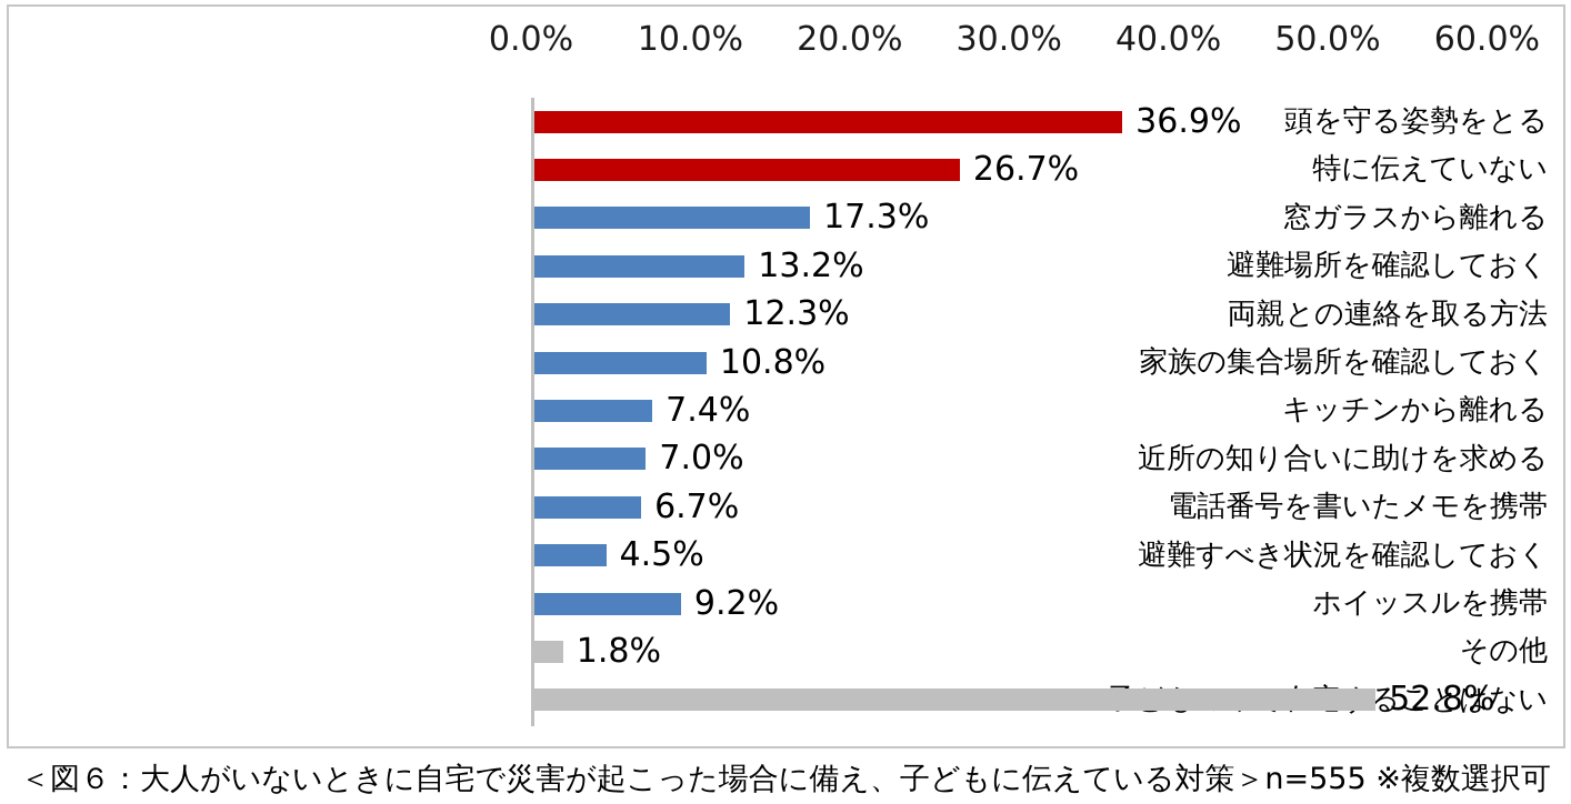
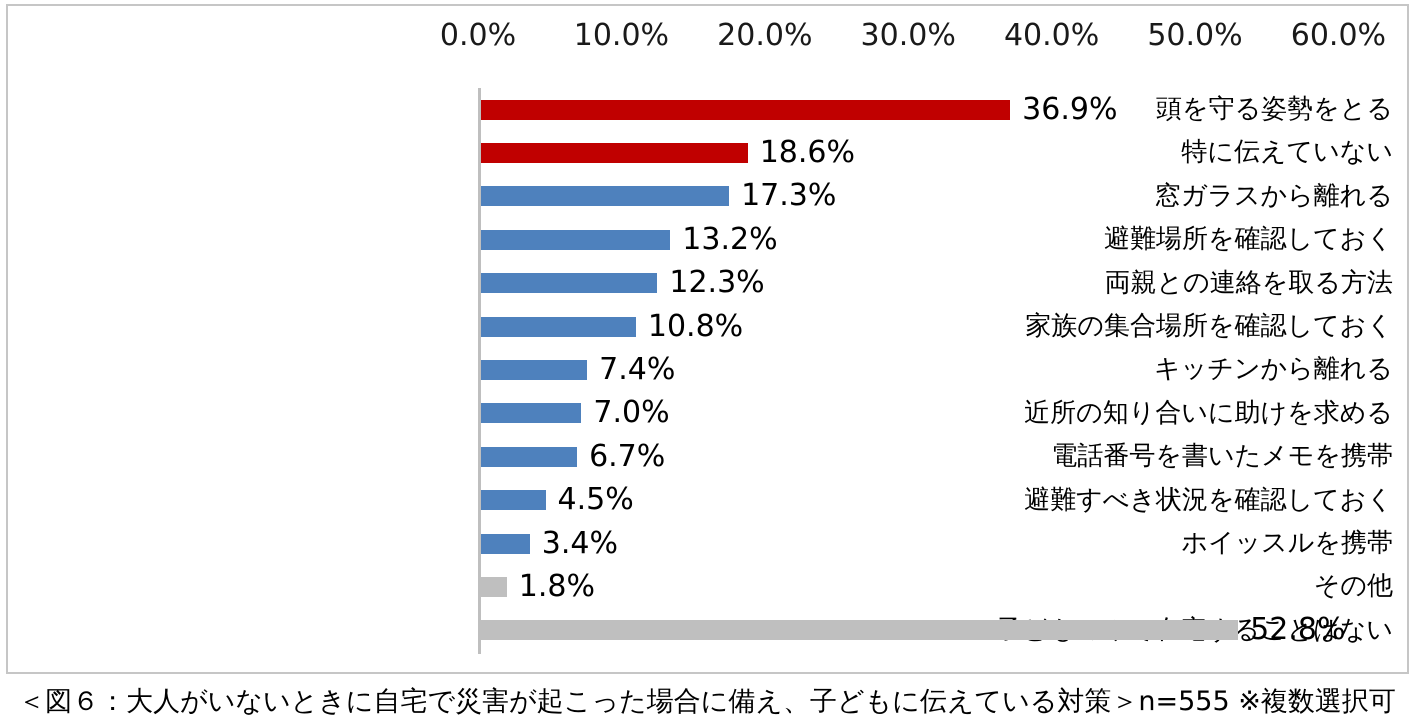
特に伝えていない: 26.7% -> 18.6%
ホイッスルを携帯: 9.2% -> 3.4%
